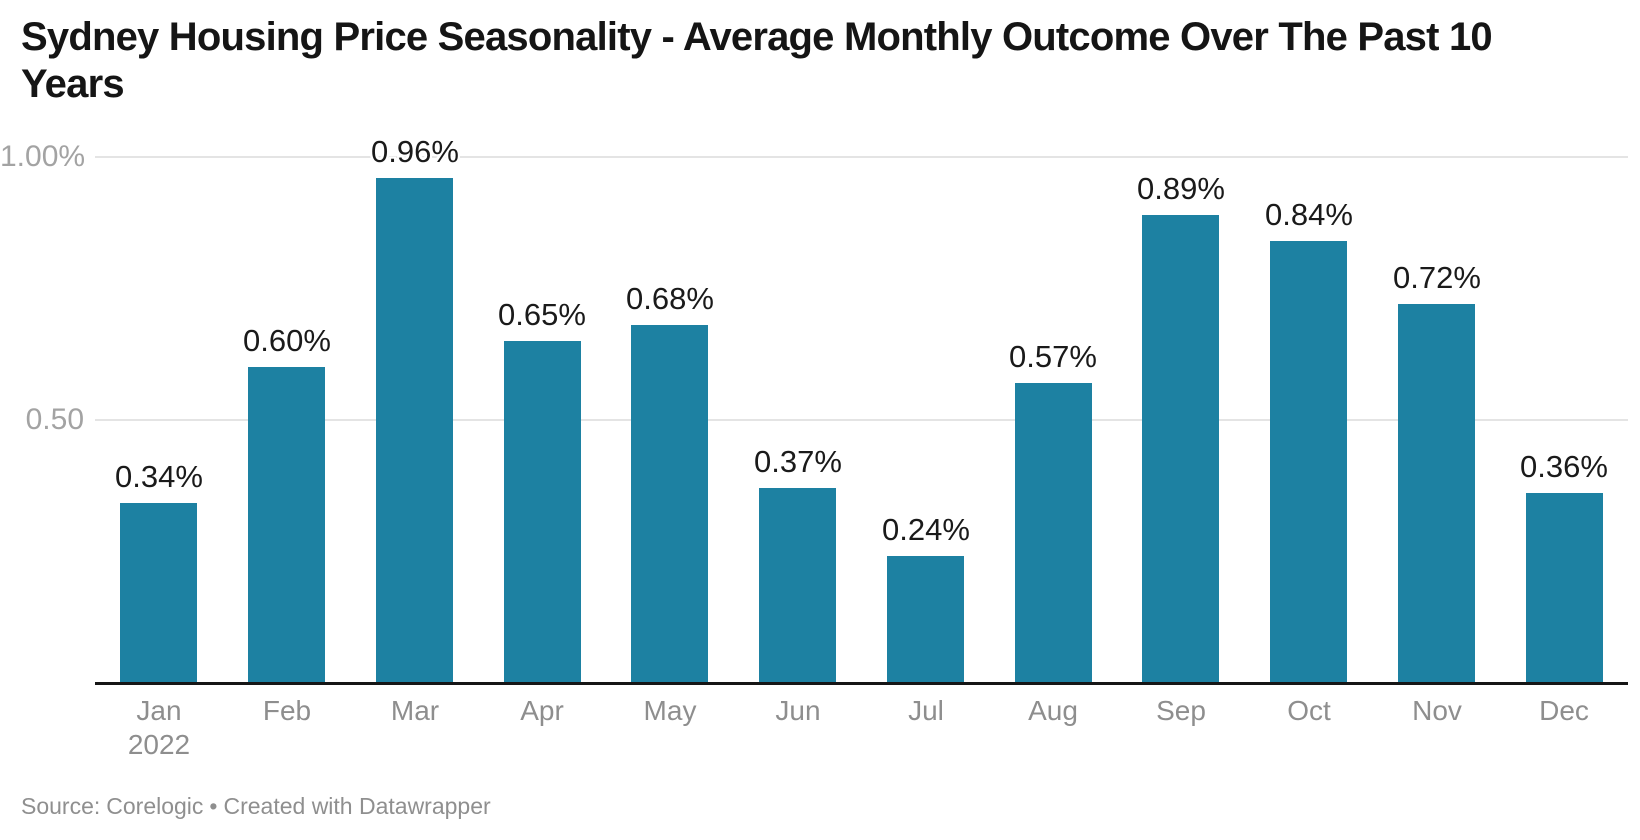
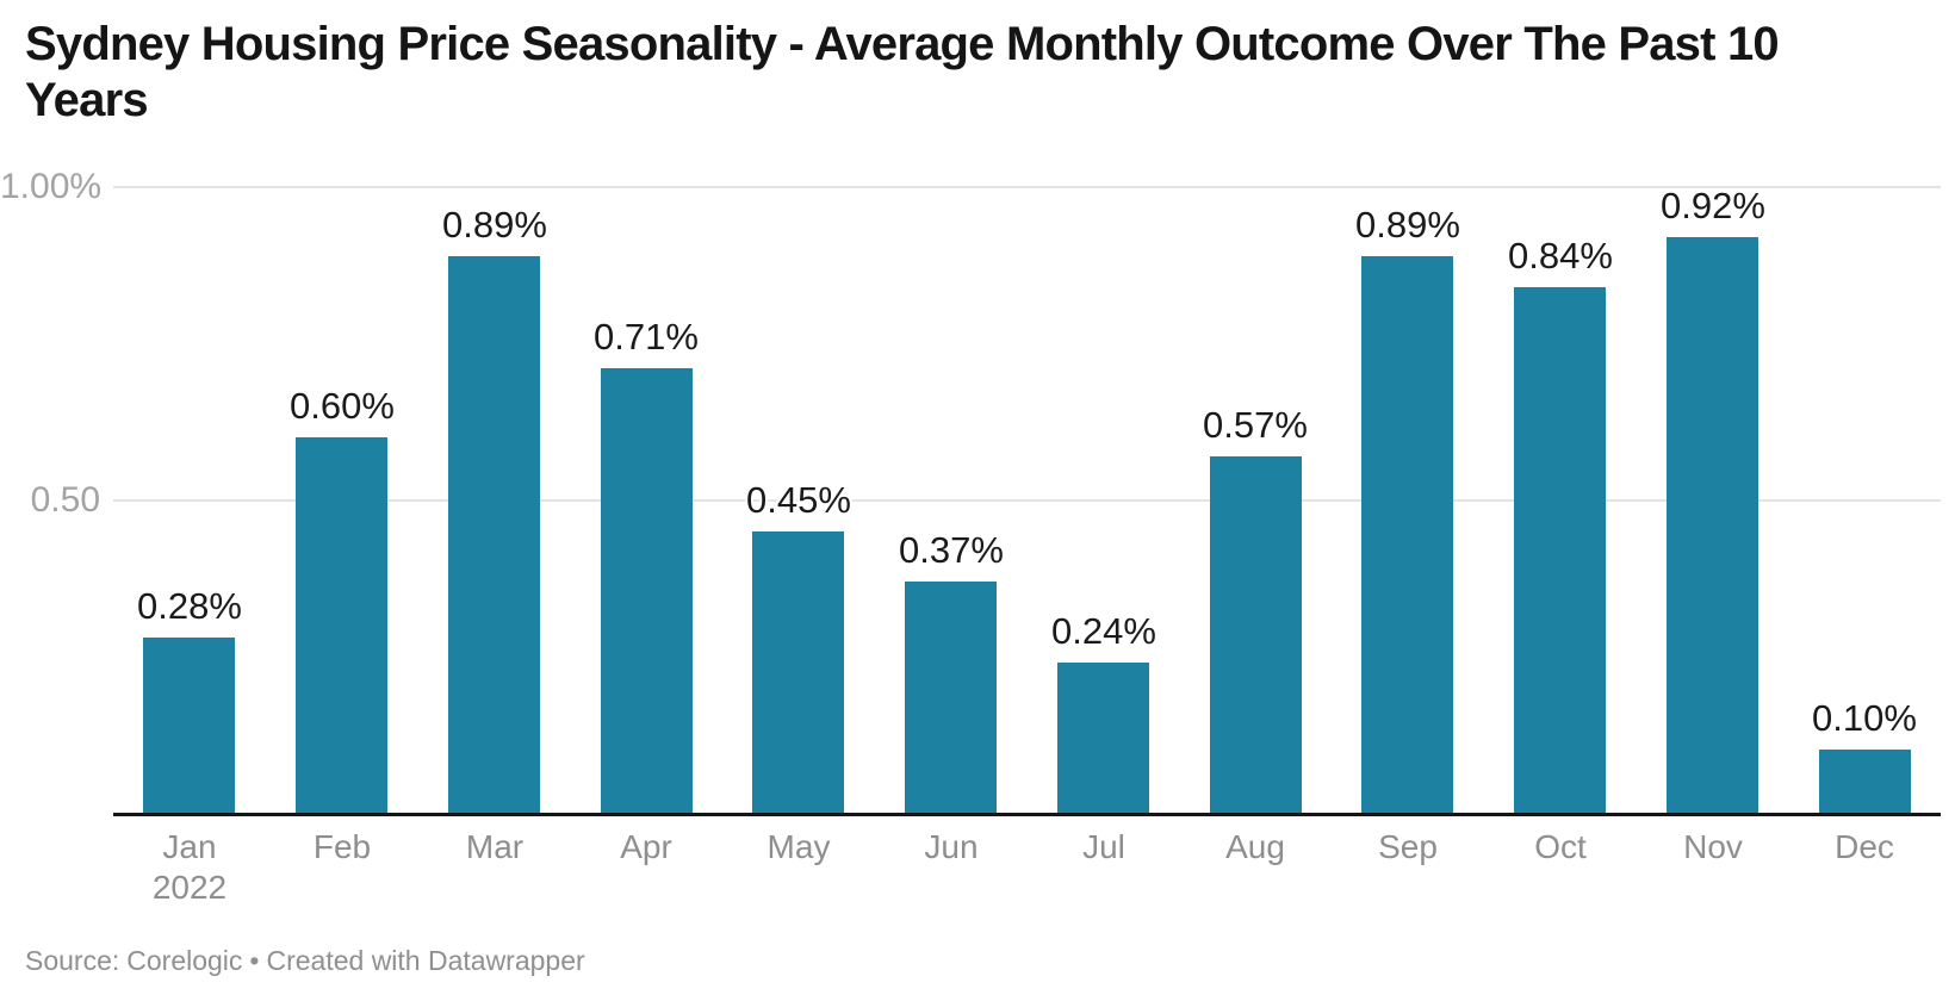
Jan: 0.34% -> 0.28%
Mar: 0.96% -> 0.89%
Apr: 0.65% -> 0.71%
May: 0.68% -> 0.45%
Nov: 0.72% -> 0.92%
Dec: 0.36% -> 0.10%
